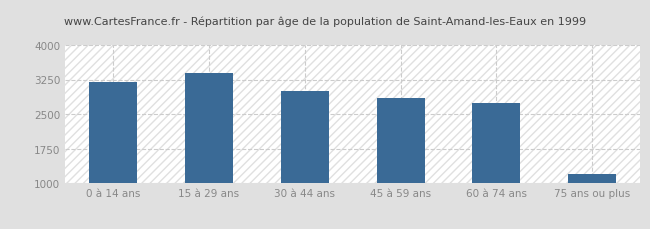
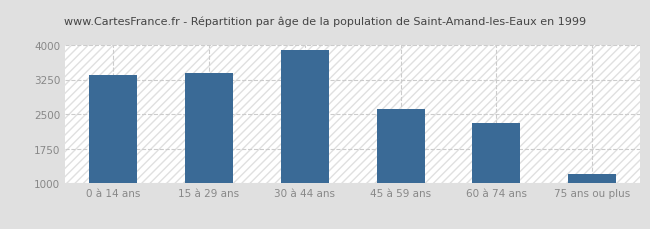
0 à 14 ans: 3200 -> 3350
30 à 44 ans: 3000 -> 3900
45 à 59 ans: 2850 -> 2600
60 à 74 ans: 2750 -> 2300
